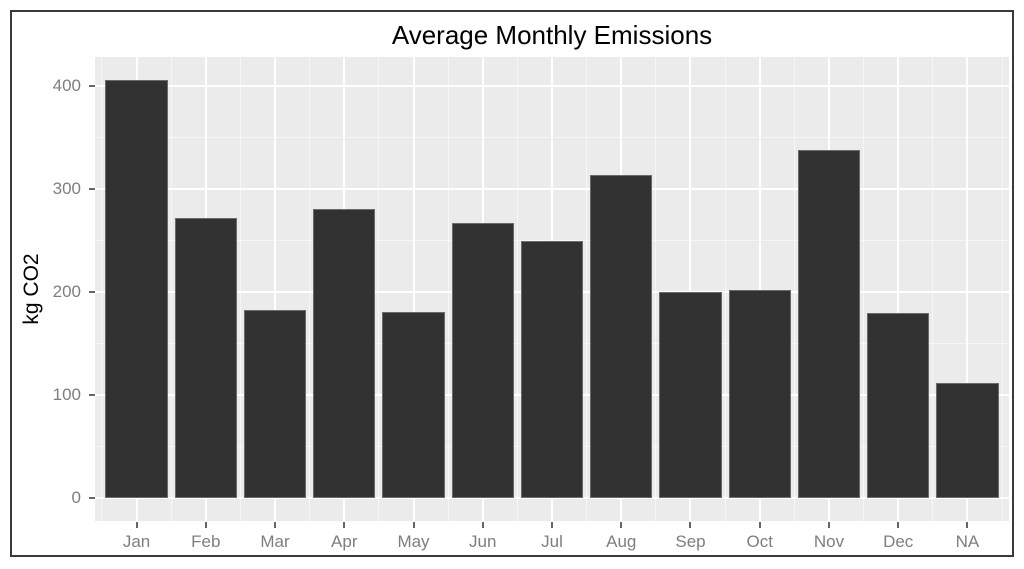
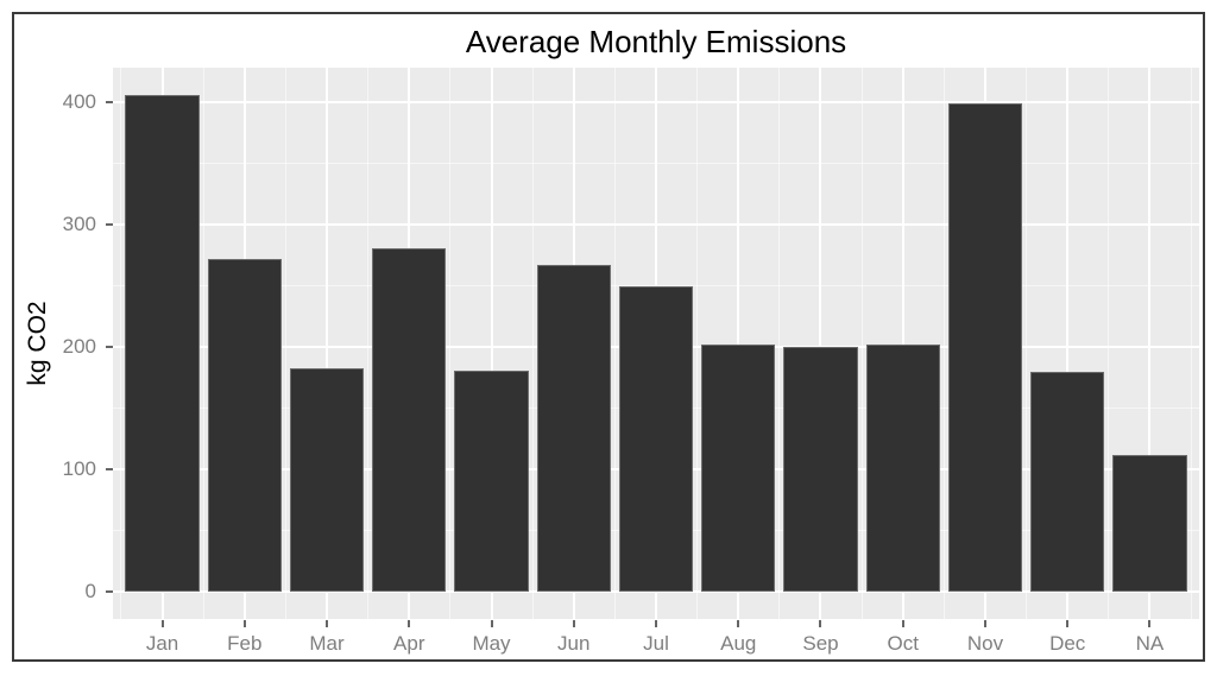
Aug: 314 -> 202
Nov: 338 -> 399
